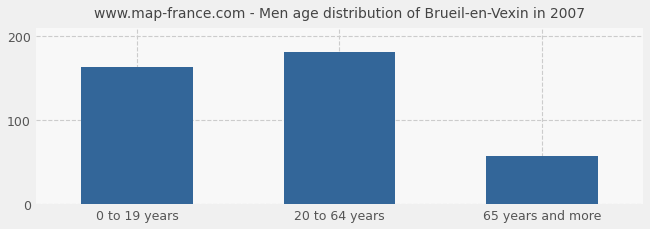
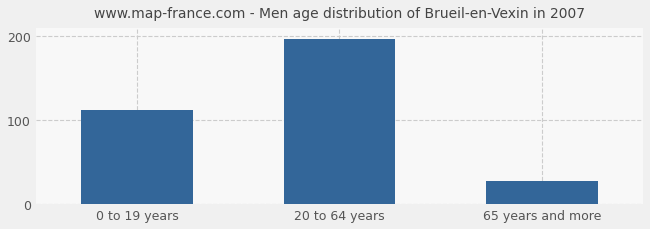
0 to 19 years: 164 -> 112
20 to 64 years: 182 -> 197
65 years and more: 58 -> 28
